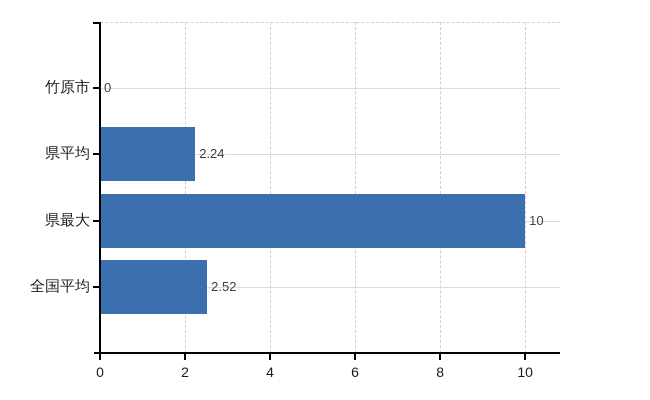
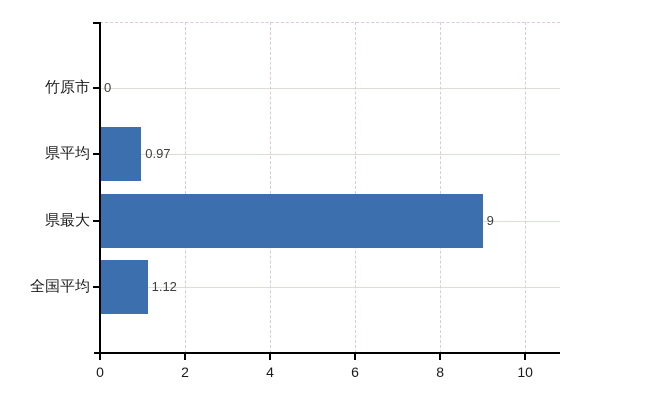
県平均: 2.24 -> 0.97
県最大: 10 -> 9
全国平均: 2.52 -> 1.12
